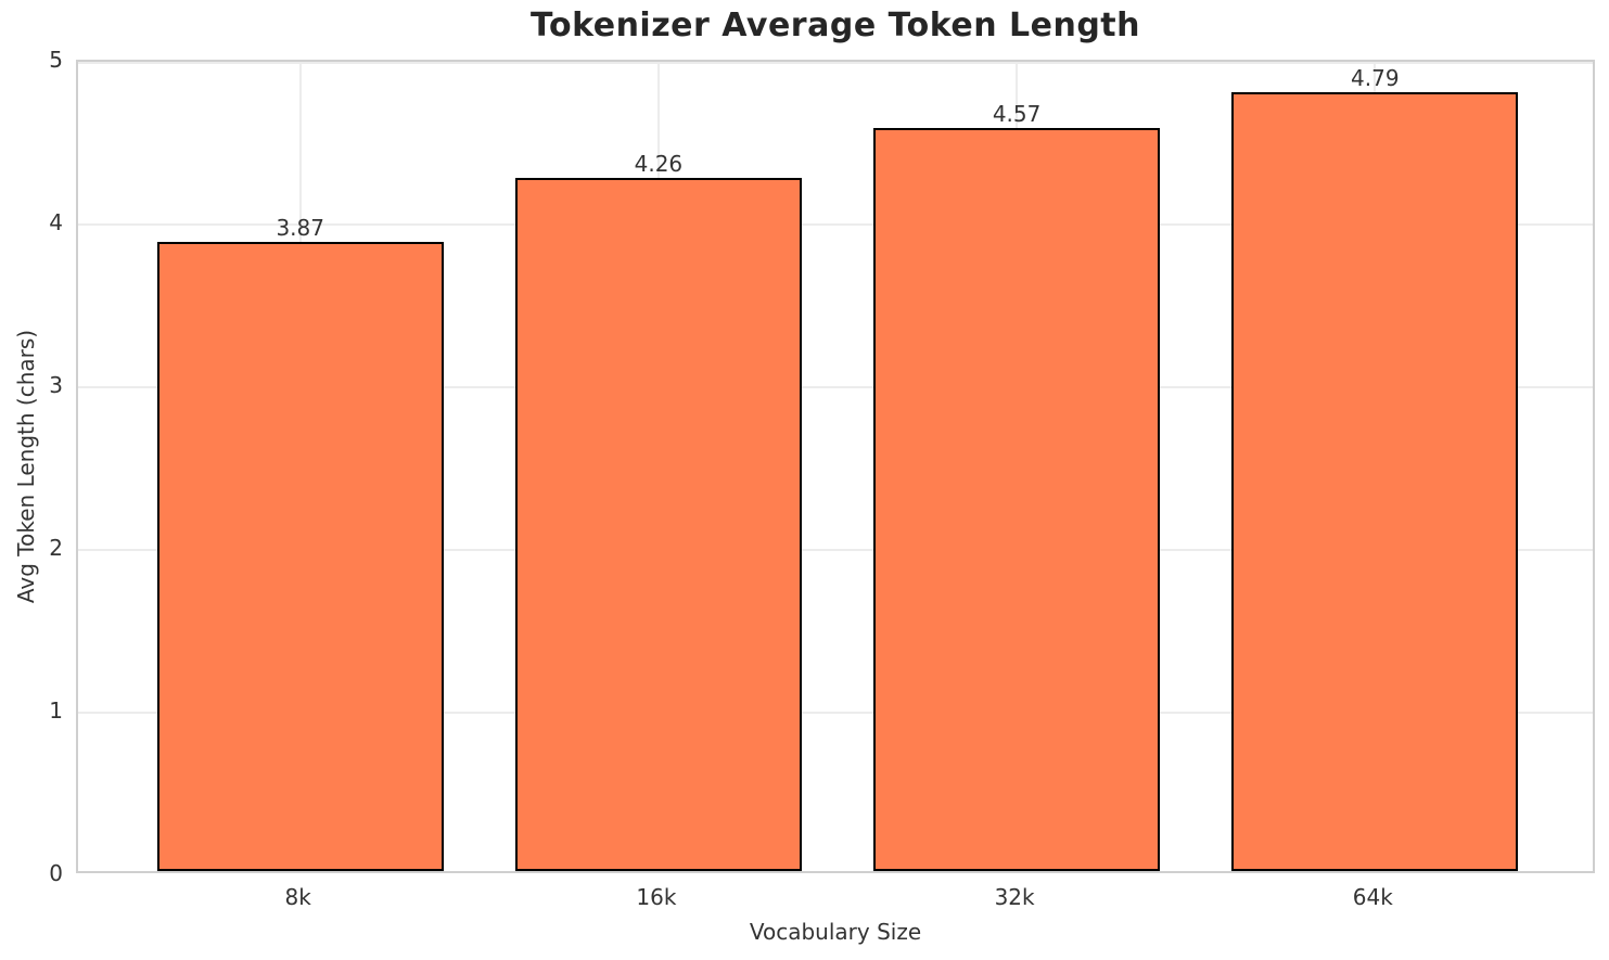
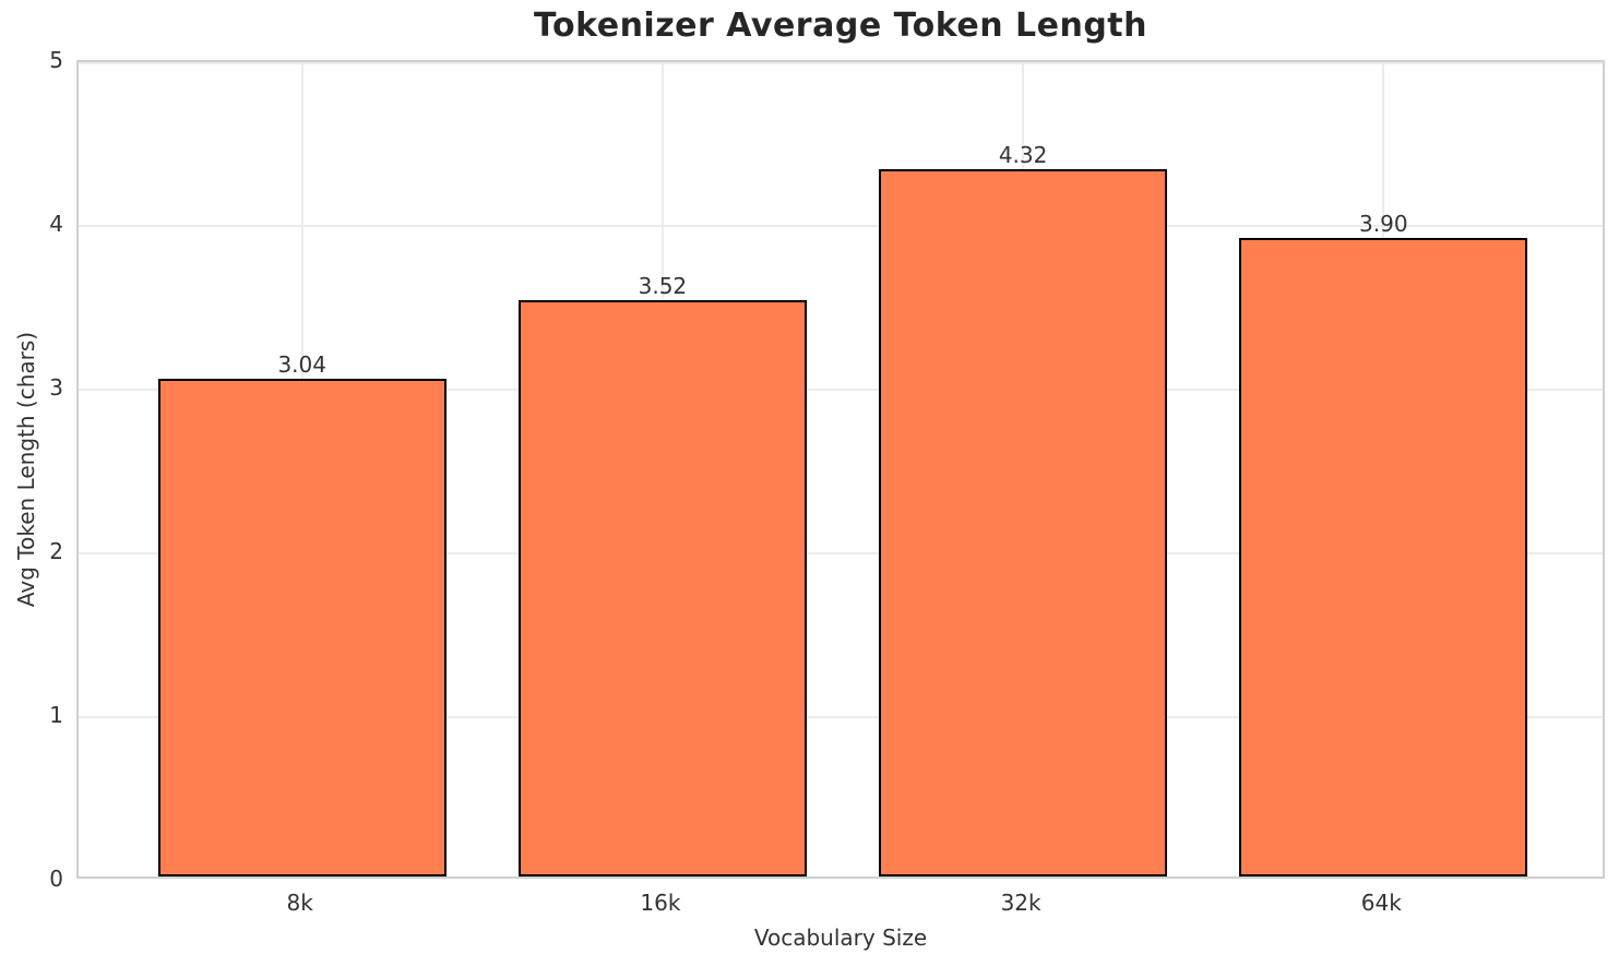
8k: 3.87 -> 3.04
16k: 4.26 -> 3.52
32k: 4.57 -> 4.32
64k: 4.79 -> 3.90
